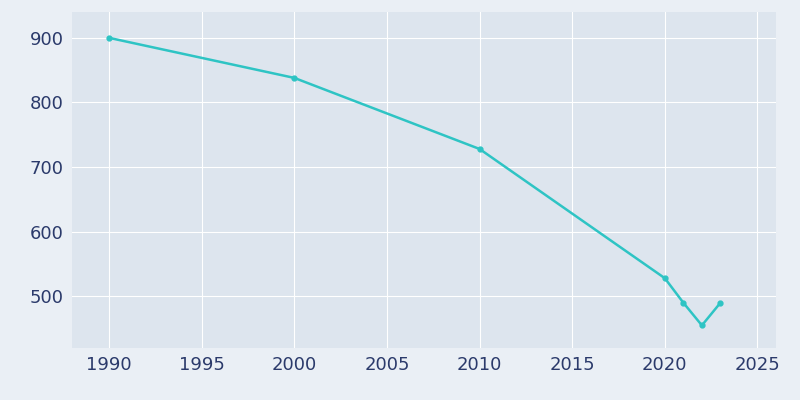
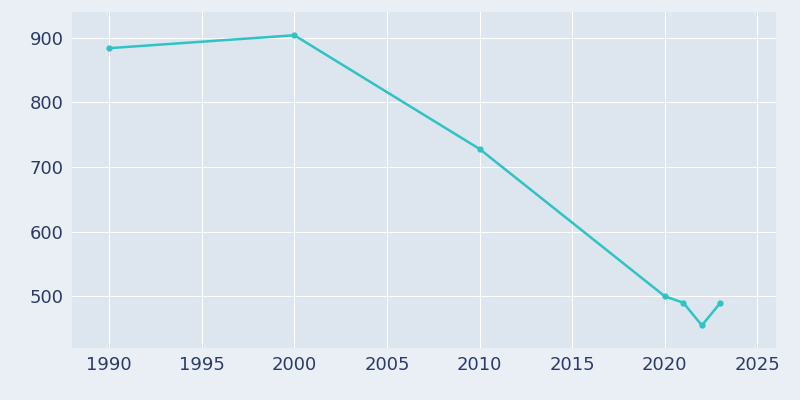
1990: 900 -> 884
2000: 838 -> 904
2020: 528 -> 500
